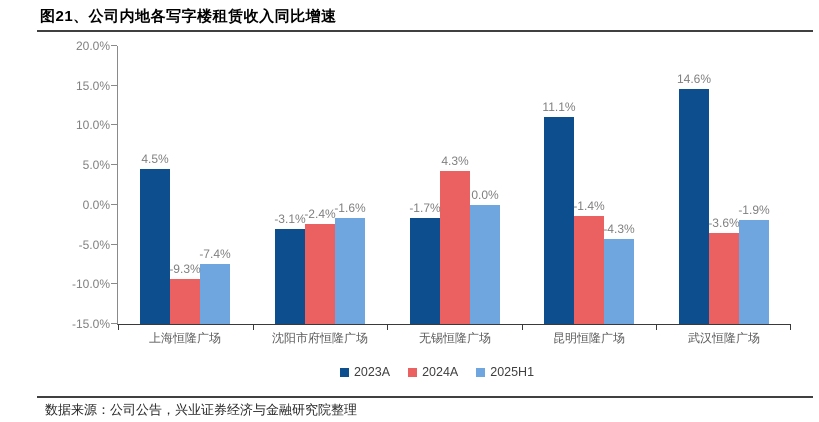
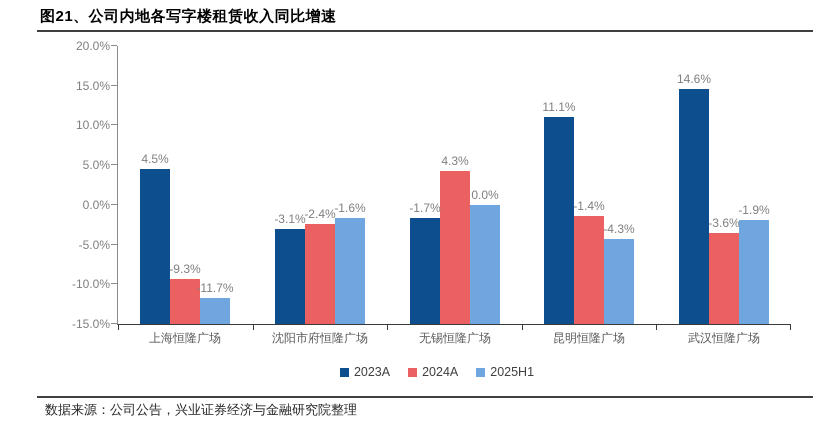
2025H1/上海恒隆广场: -7.4% -> -11.7%
